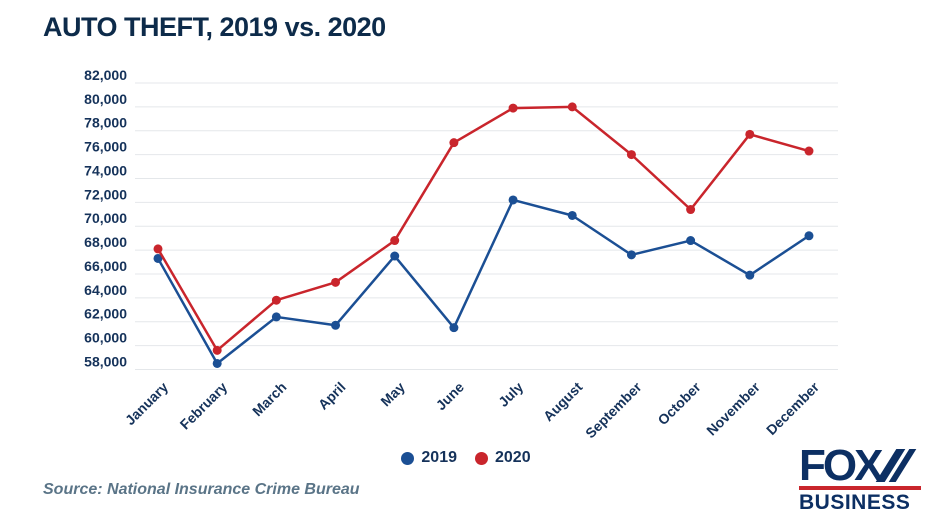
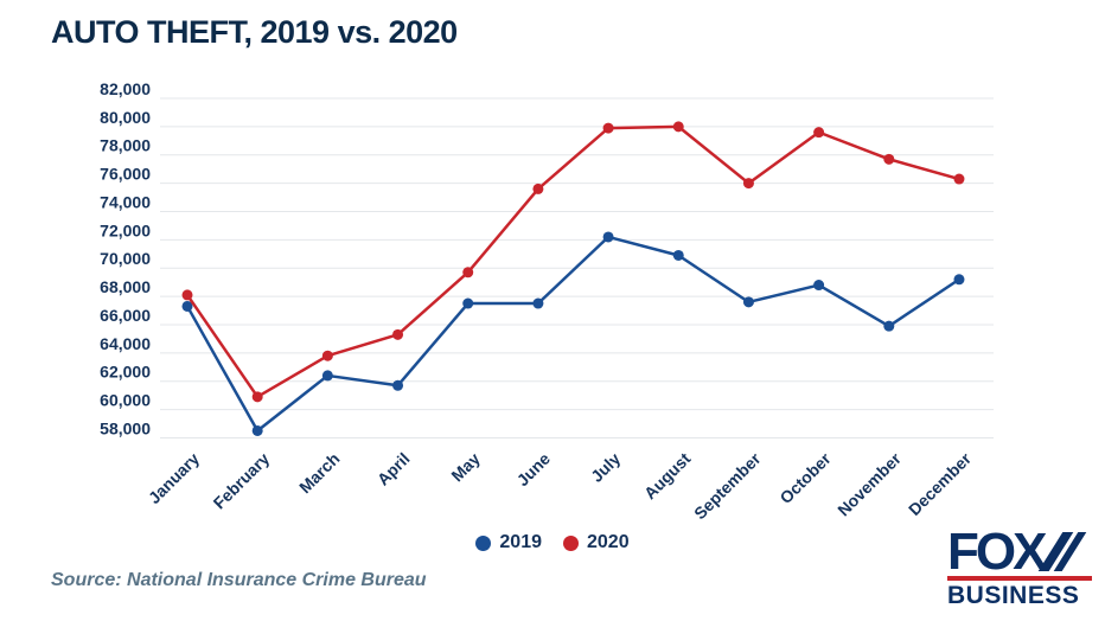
2020/February: 59600 -> 60900
2020/May: 68800 -> 69700
2019/June: 61500 -> 67500
2020/June: 77000 -> 75600
2020/October: 71400 -> 79600
